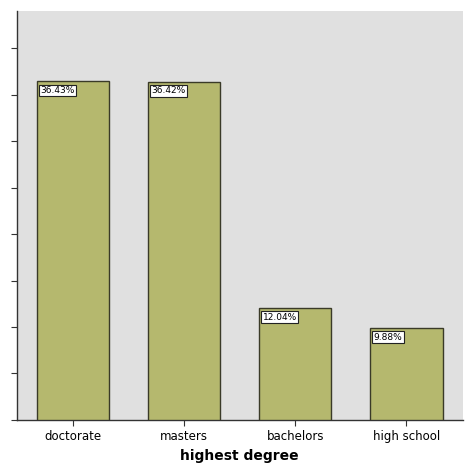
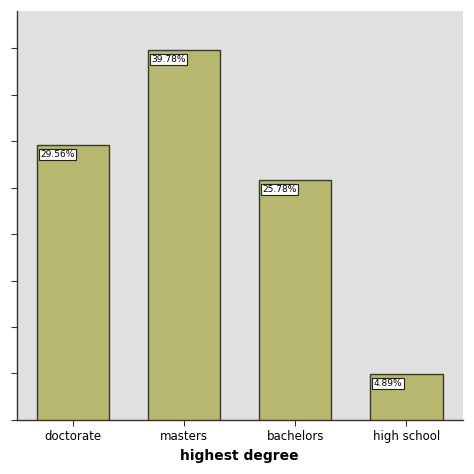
doctorate: 36.43% -> 29.56%
masters: 36.42% -> 39.78%
bachelors: 12.04% -> 25.78%
high school: 9.88% -> 4.89%
